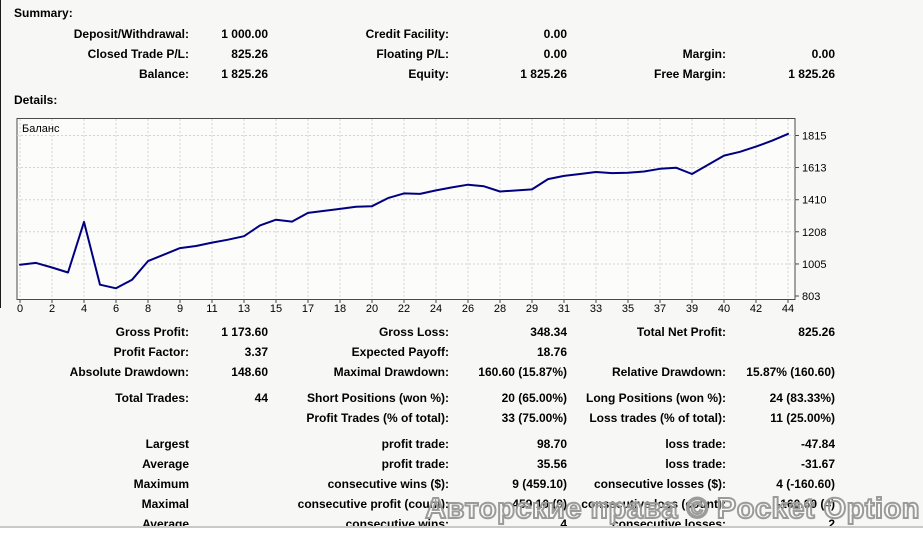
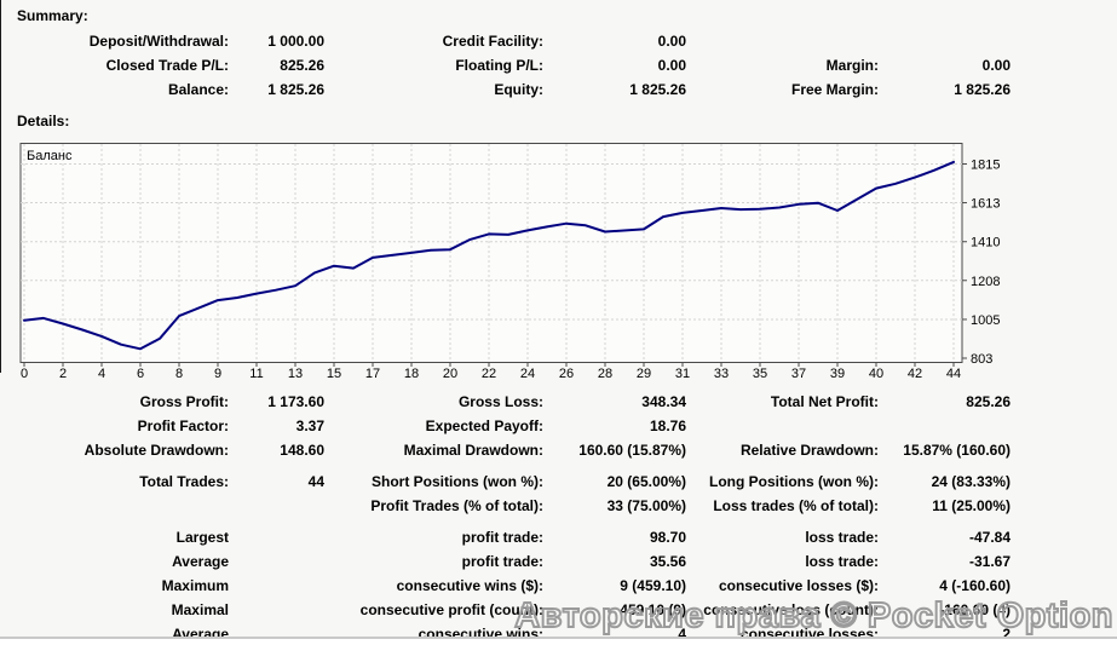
4: 1270 -> 920
